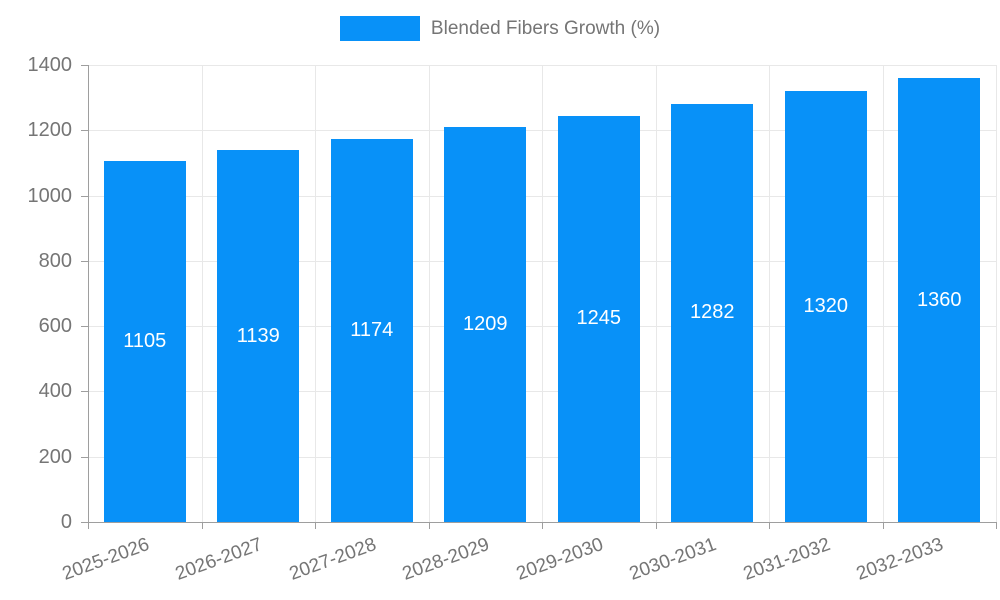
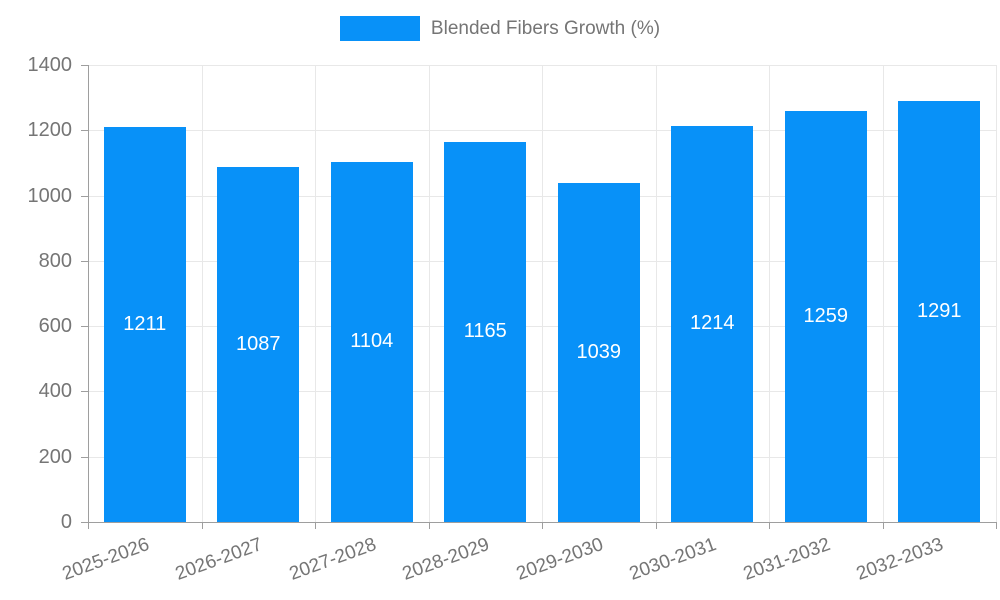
2025-2026: 1105 -> 1211
2026-2027: 1139 -> 1087
2027-2028: 1174 -> 1104
2028-2029: 1209 -> 1165
2029-2030: 1245 -> 1039
2030-2031: 1282 -> 1214
2031-2032: 1320 -> 1259
2032-2033: 1360 -> 1291
